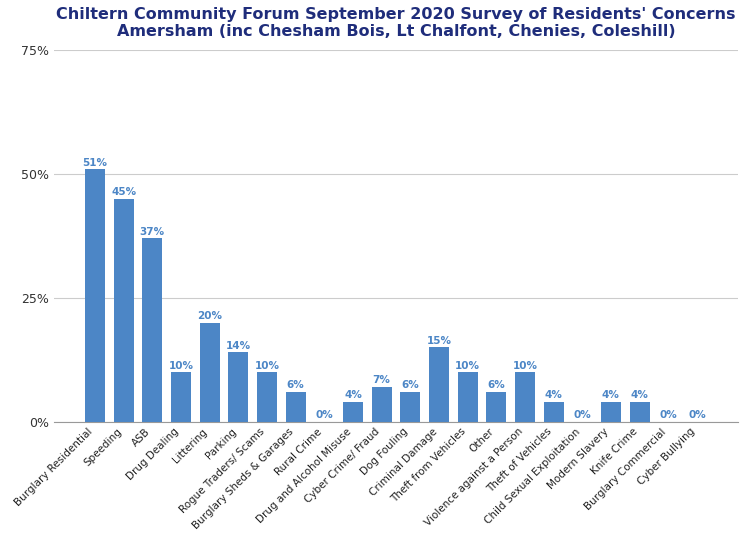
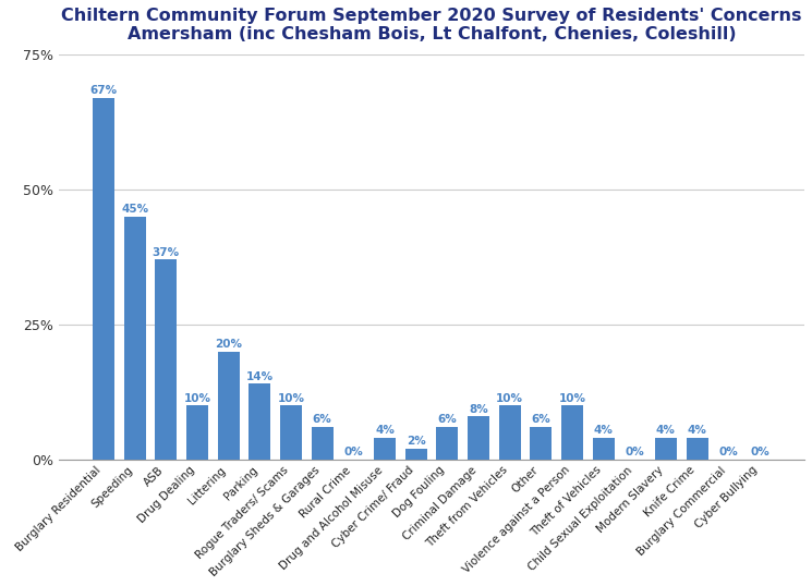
Burglary Residential: 51% -> 67%
Cyber Crime/ Fraud: 7% -> 2%
Criminal Damage: 15% -> 8%
